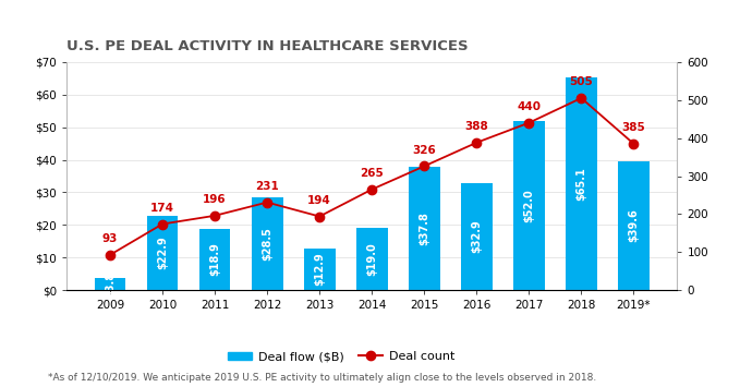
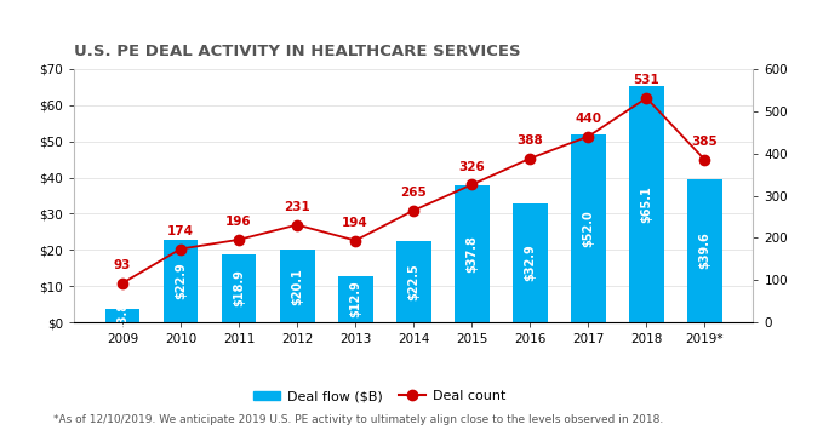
Deal flow ($B)/2012: $28.5 -> $20.1
Deal flow ($B)/2014: $19.0 -> $22.5
Deal count/2018: 505 -> 531
